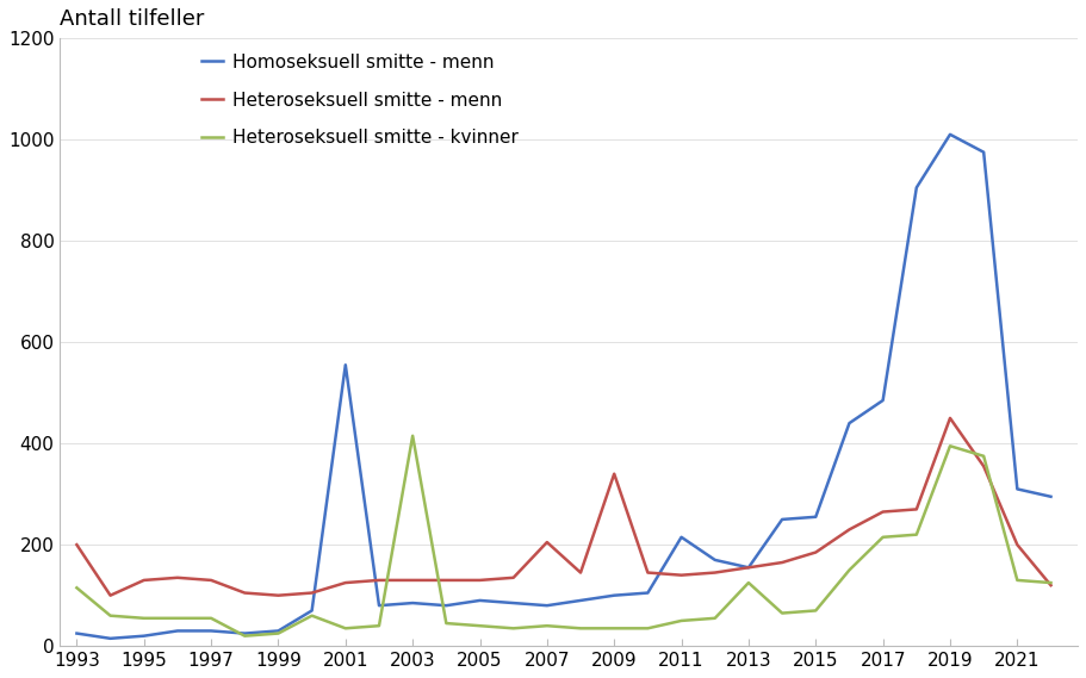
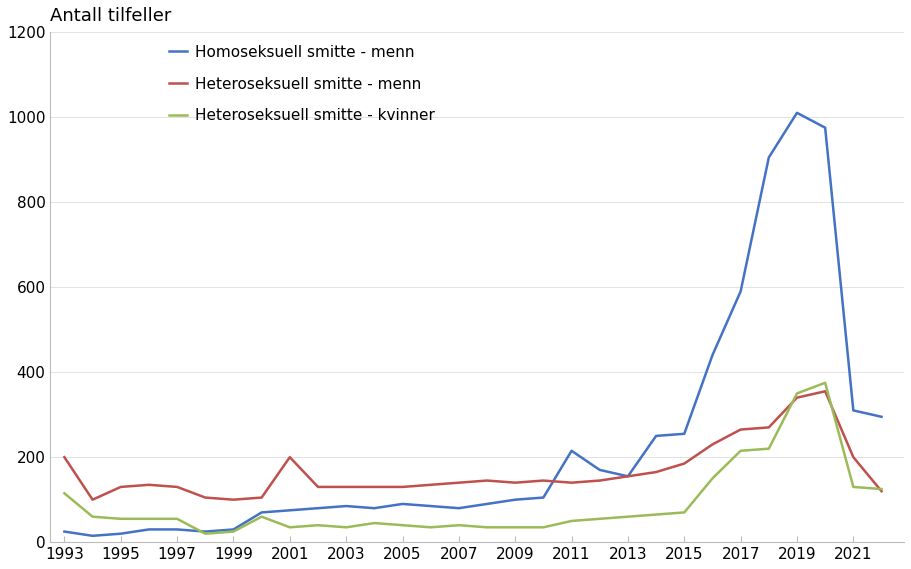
Homoseksuell smitte - menn/2001: 555 -> 75
Heteroseksuell smitte - menn/2001: 125 -> 200
Heteroseksuell smitte - kvinner/2003: 415 -> 35
Heteroseksuell smitte - menn/2007: 205 -> 140
Heteroseksuell smitte - menn/2009: 340 -> 140
Heteroseksuell smitte - kvinner/2013: 125 -> 60
Homoseksuell smitte - menn/2017: 485 -> 590
Heteroseksuell smitte - menn/2019: 450 -> 340
Heteroseksuell smitte - kvinner/2019: 395 -> 350
